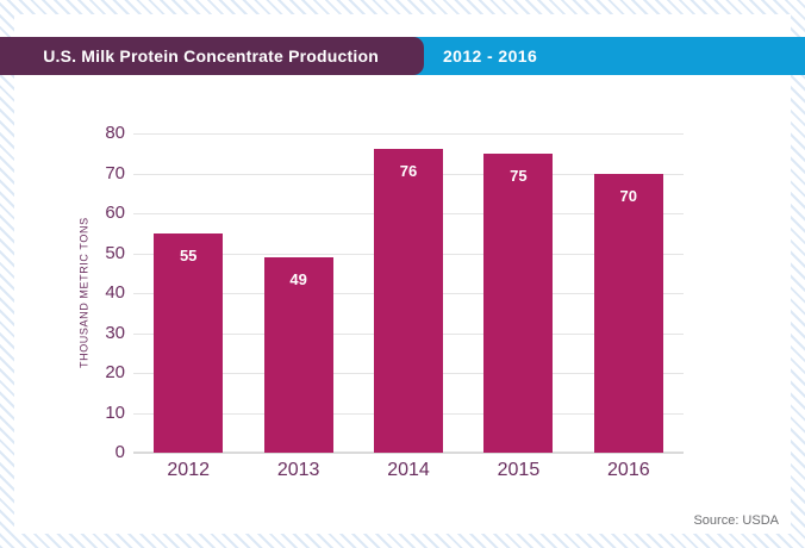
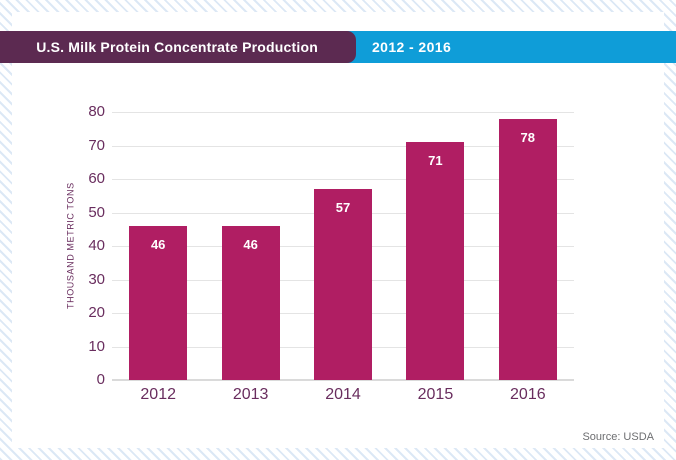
2012: 55 -> 46
2013: 49 -> 46
2014: 76 -> 57
2015: 75 -> 71
2016: 70 -> 78
